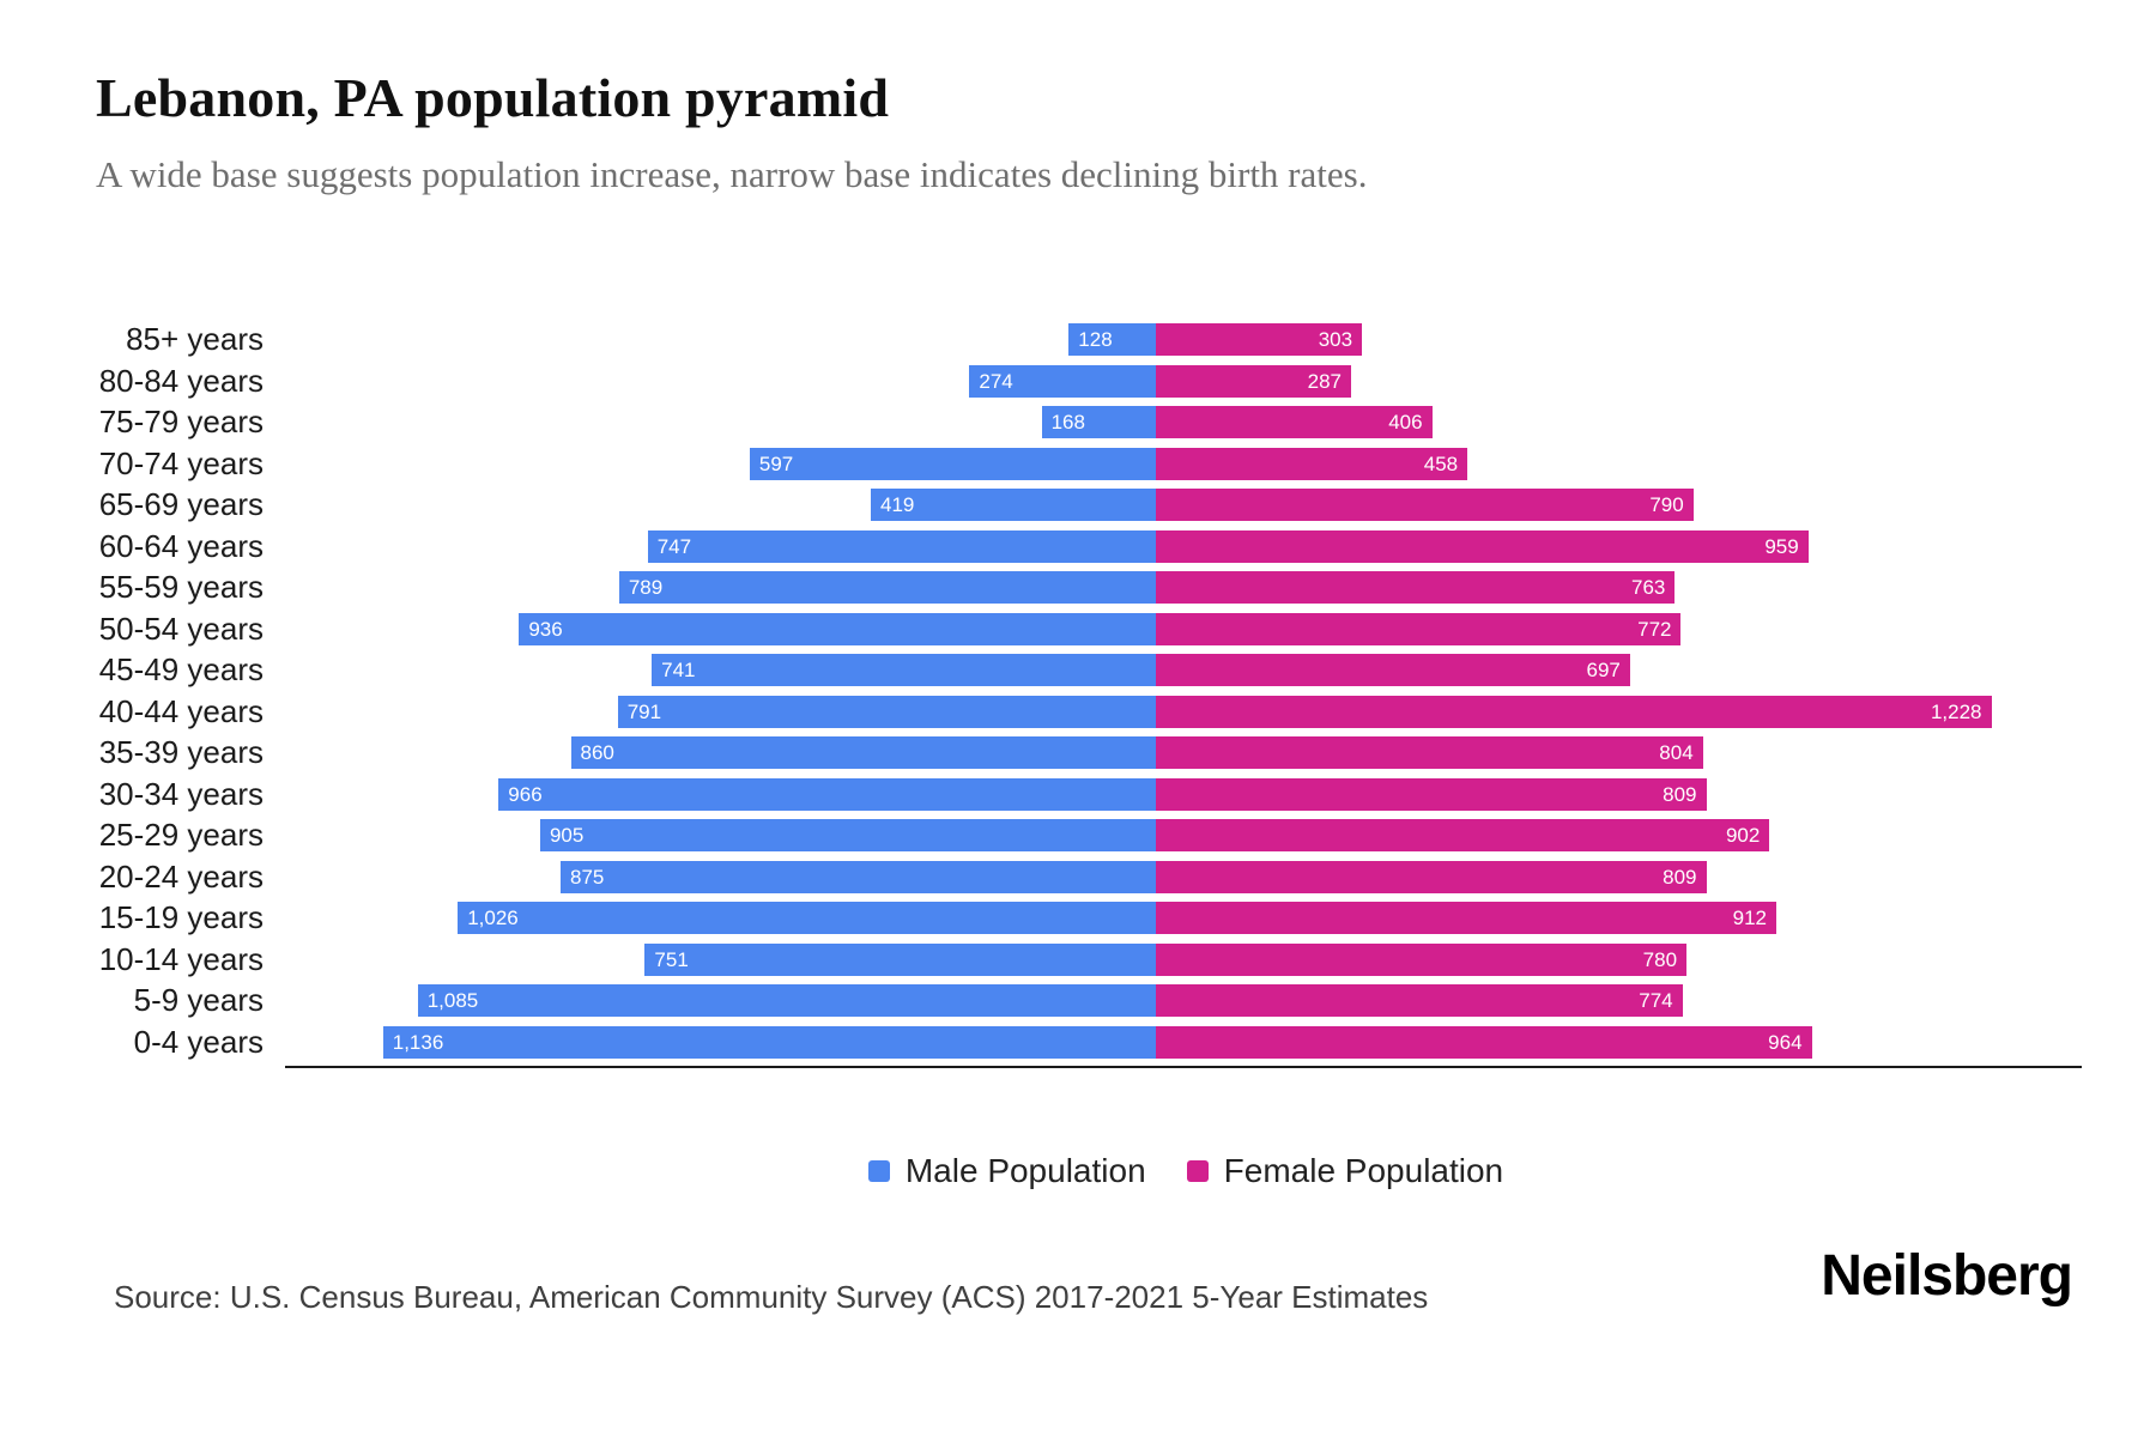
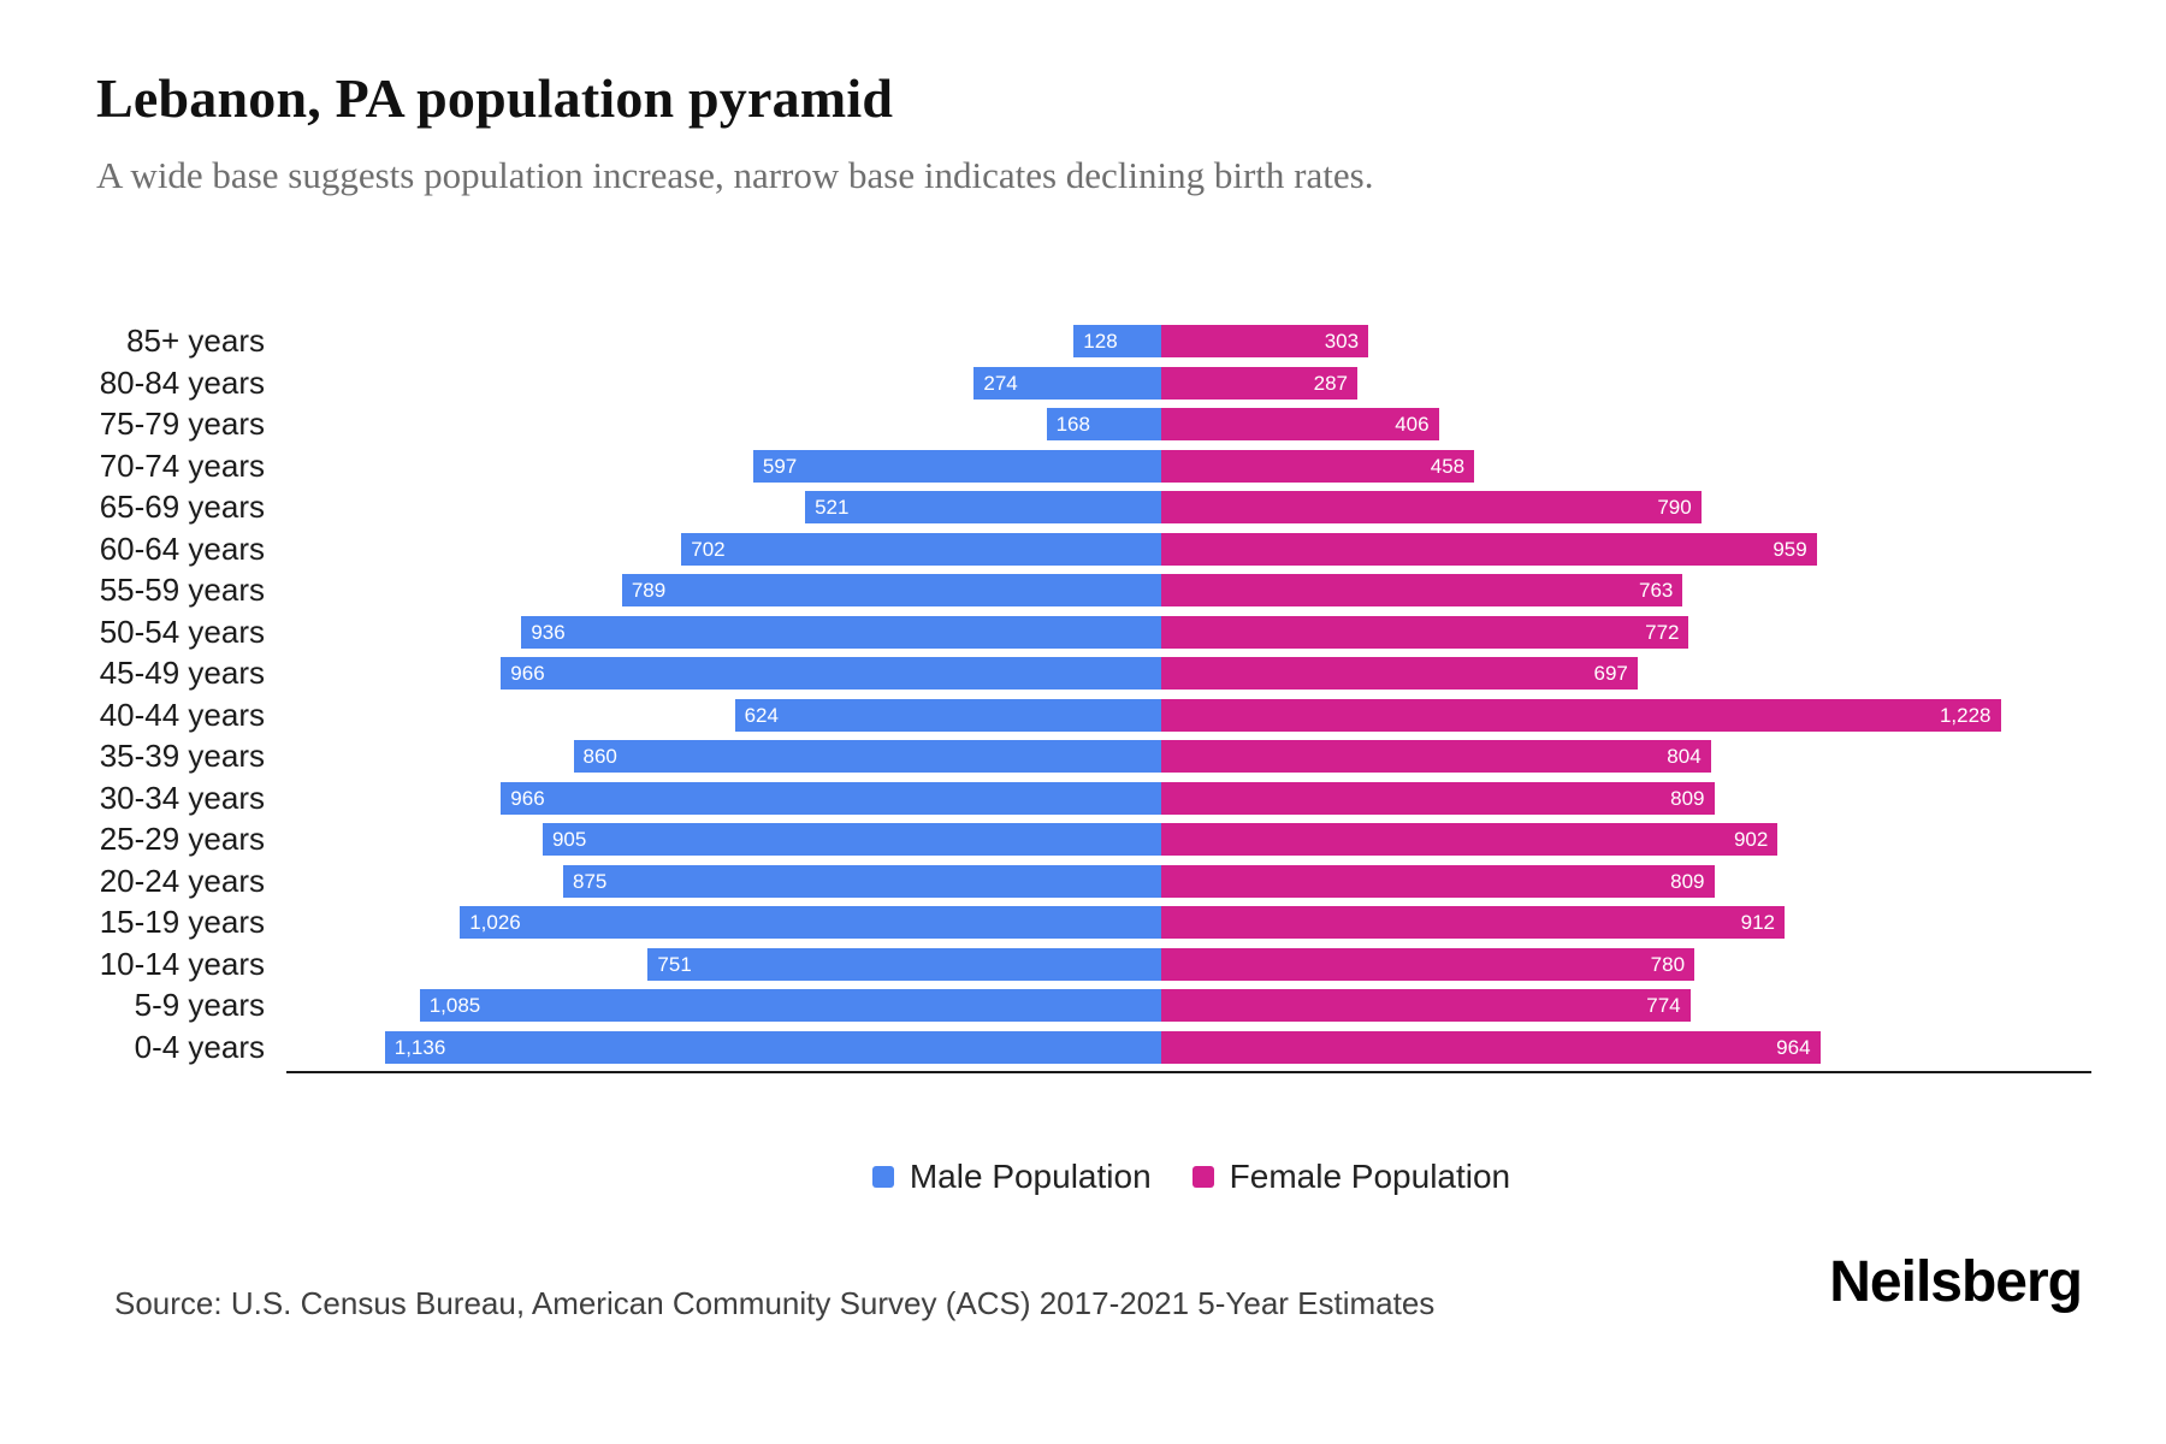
Male Population/65-69 years: 419 -> 521
Male Population/60-64 years: 747 -> 702
Male Population/45-49 years: 741 -> 966
Male Population/40-44 years: 791 -> 624
